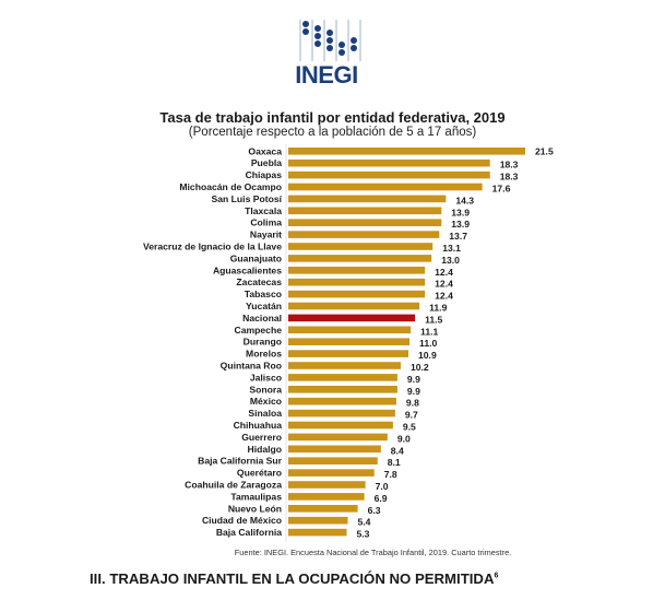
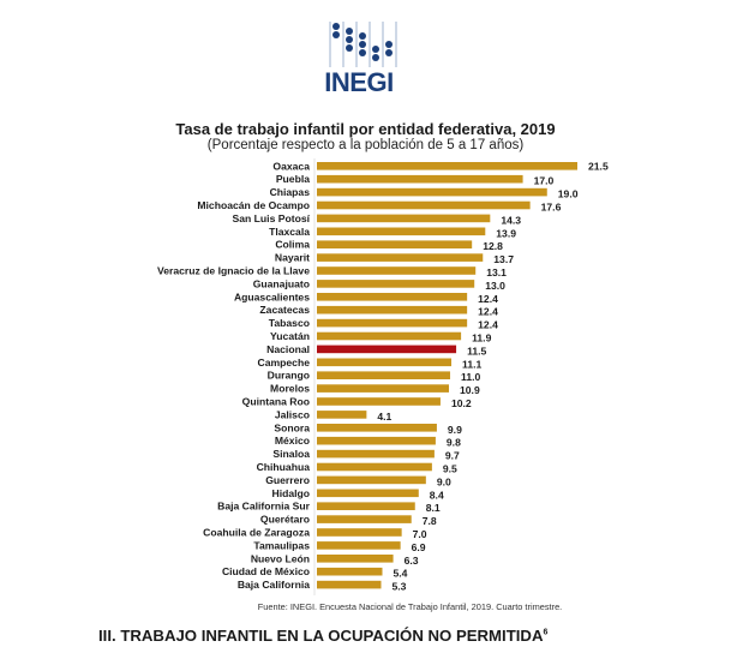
Puebla: 18.3 -> 17.0
Chiapas: 18.3 -> 19.0
Colima: 13.9 -> 12.8
Jalisco: 9.9 -> 4.1
